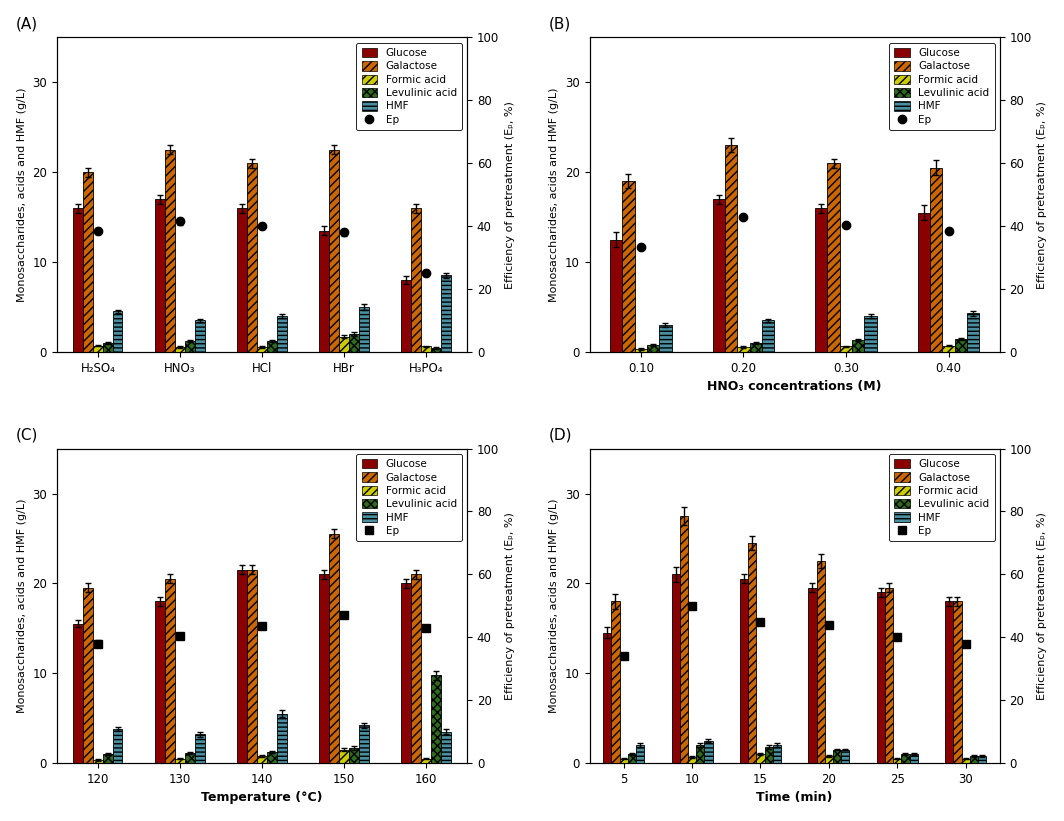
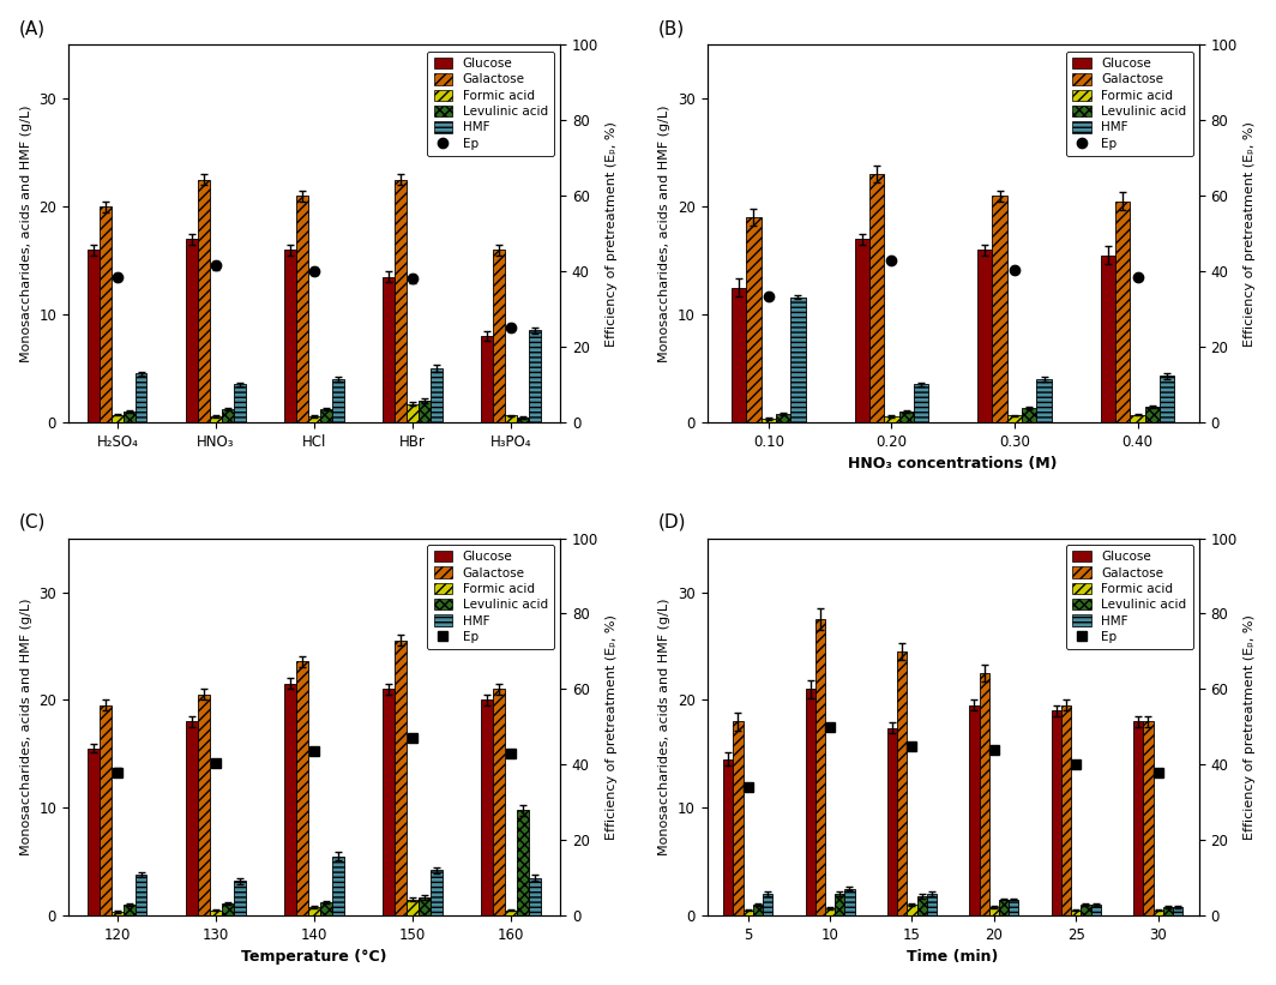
HMF/0.10: 3.0 -> 11.6
Galactose/140: 21.5 -> 23.6
Glucose/15: 20.5 -> 17.4
